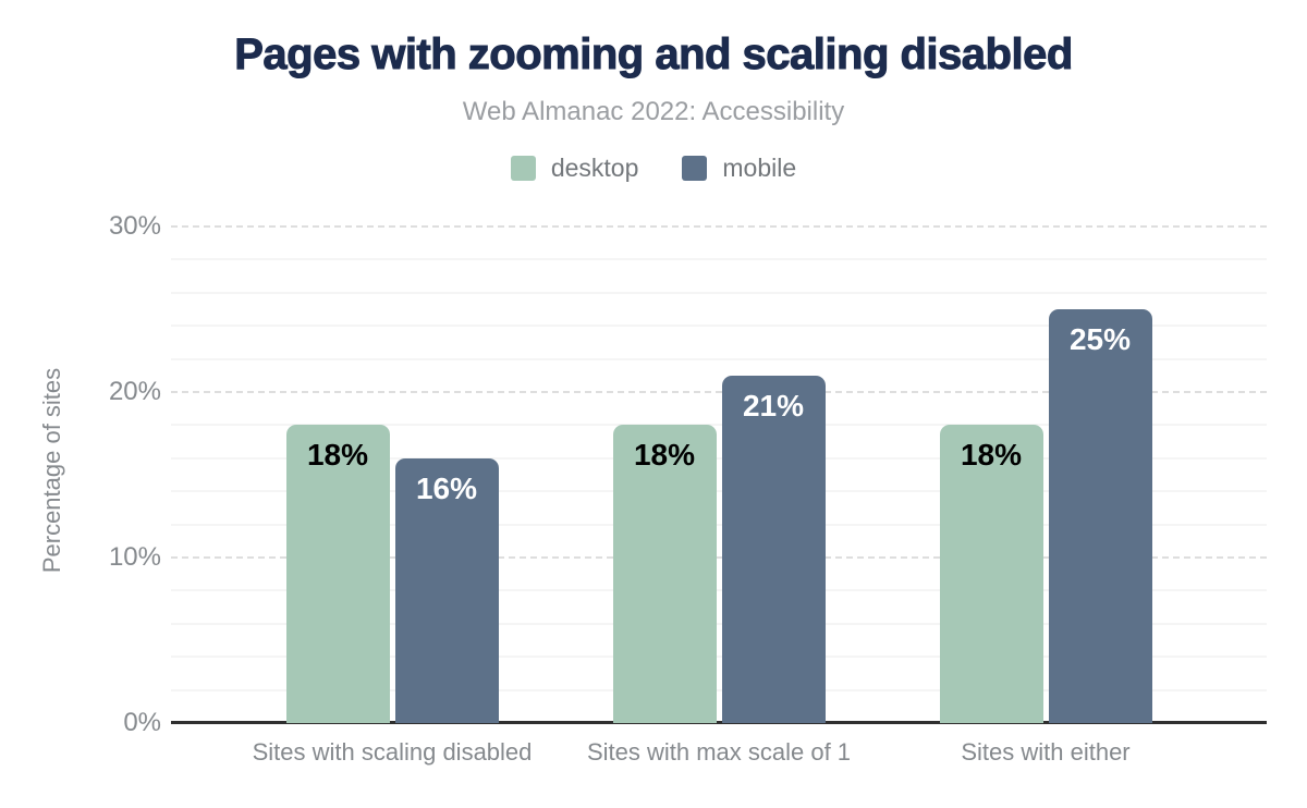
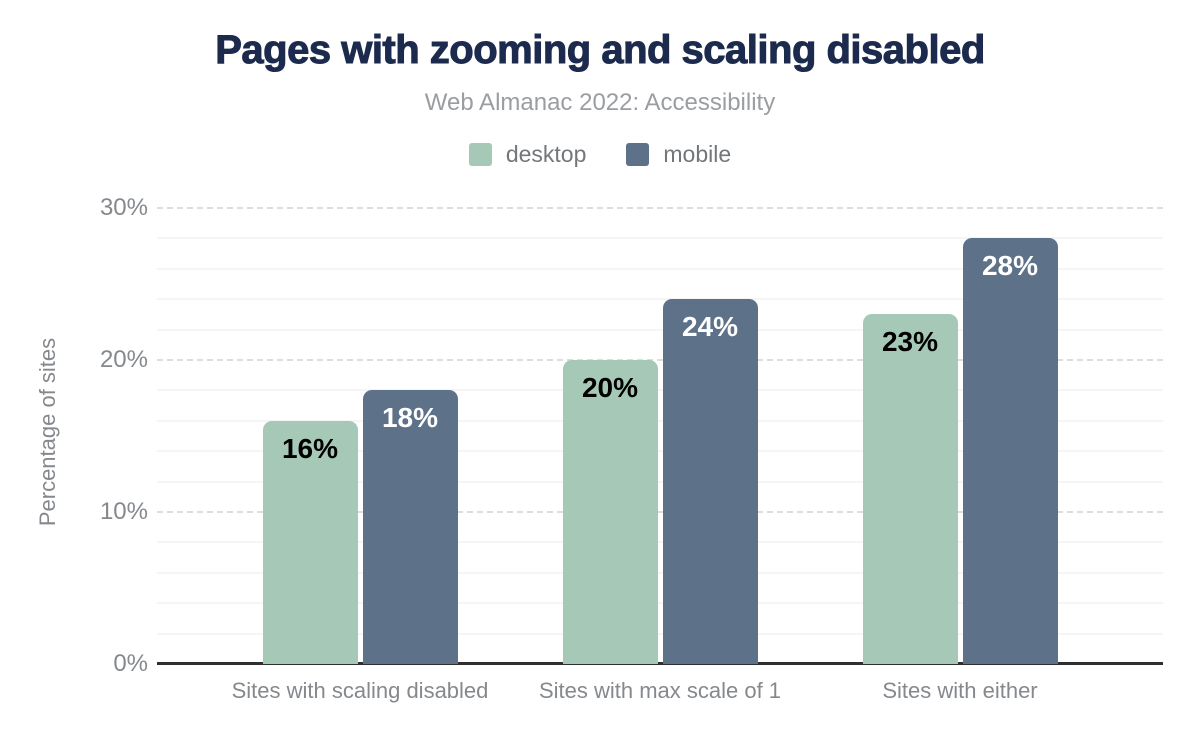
desktop/Sites with scaling disabled: 18% -> 16%
mobile/Sites with scaling disabled: 16% -> 18%
desktop/Sites with max scale of 1: 18% -> 20%
mobile/Sites with max scale of 1: 21% -> 24%
desktop/Sites with either: 18% -> 23%
mobile/Sites with either: 25% -> 28%
